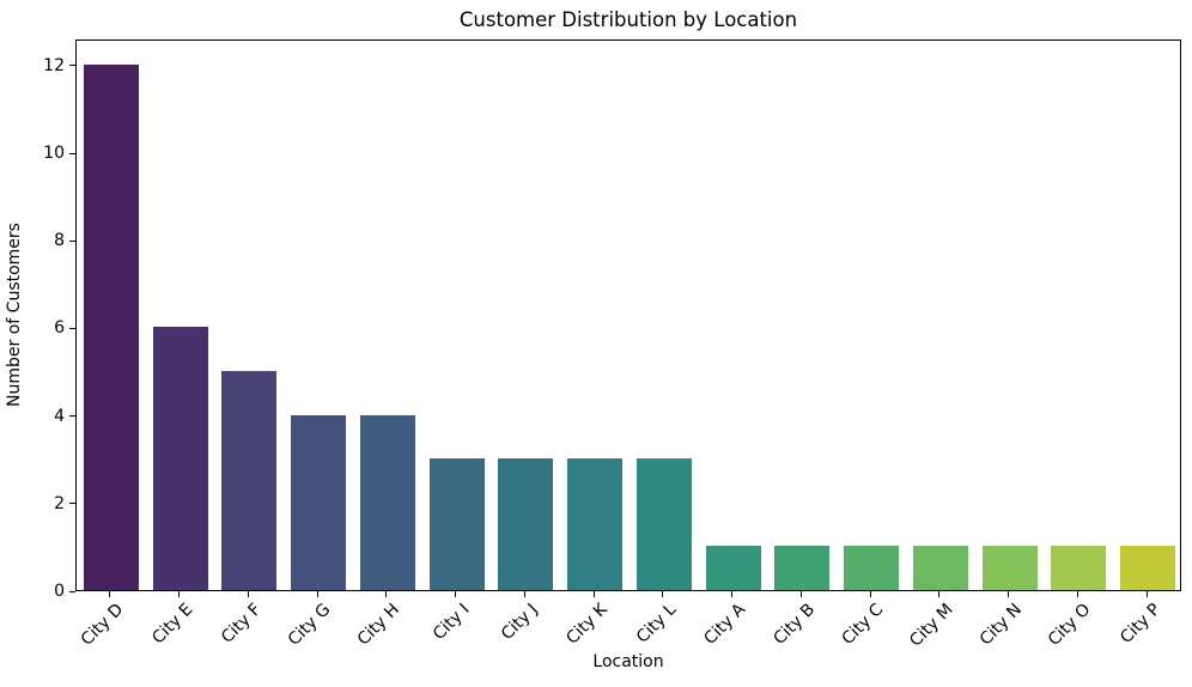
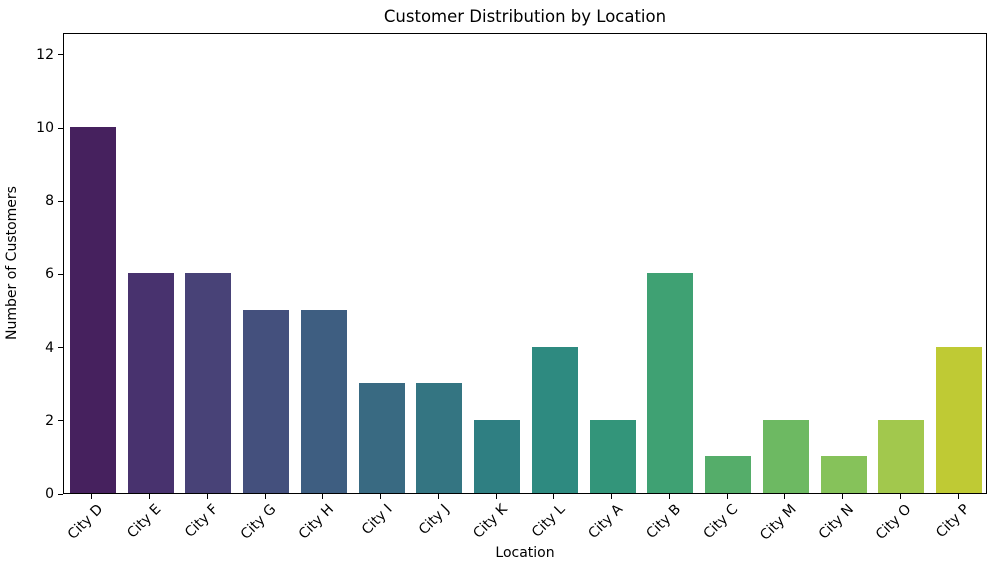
City D: 12 -> 10
City F: 5 -> 6
City G: 4 -> 5
City H: 4 -> 5
City K: 3 -> 2
City L: 3 -> 4
City A: 1 -> 2
City B: 1 -> 6
City M: 1 -> 2
City O: 1 -> 2
City P: 1 -> 4
